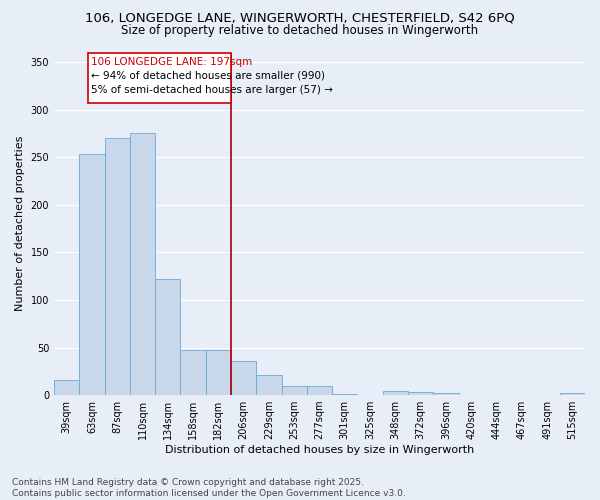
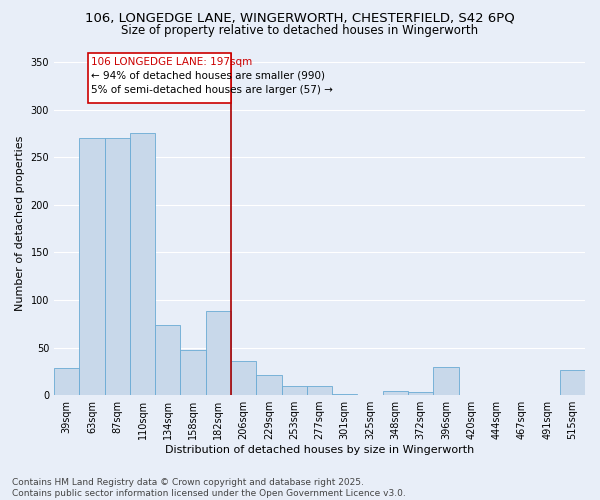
39sqm: 16 -> 28
63sqm: 253 -> 270
134sqm: 122 -> 74
182sqm: 47 -> 88
396sqm: 2 -> 30
515sqm: 2 -> 26
